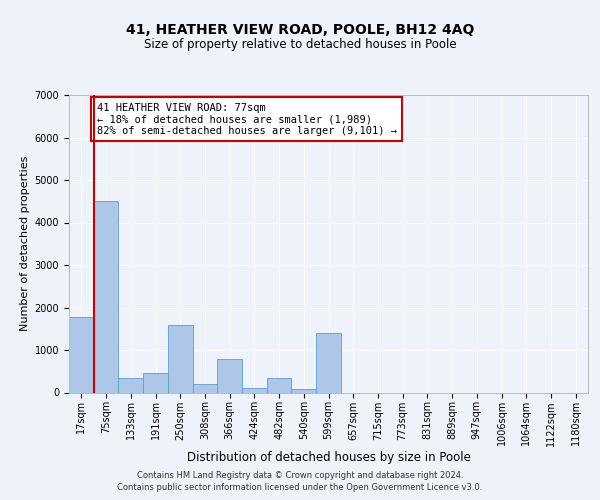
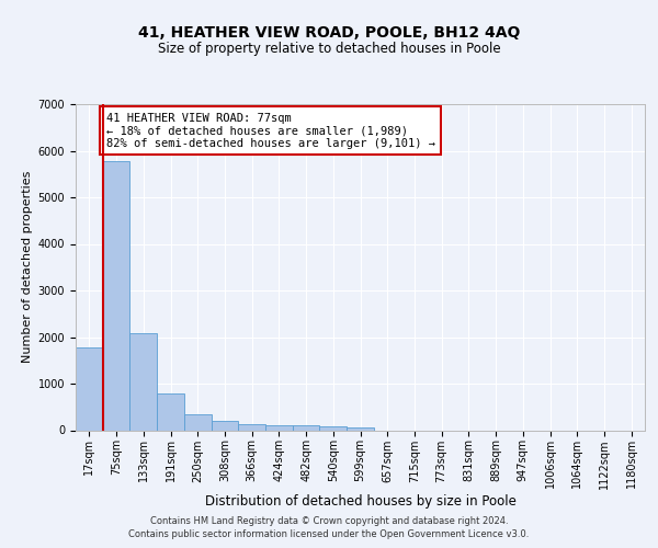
75sqm: 4500 -> 5770
133sqm: 350 -> 2080
191sqm: 450 -> 800
250sqm: 1600 -> 340
366sqm: 800 -> 120
482sqm: 350 -> 100
599sqm: 1400 -> 60
